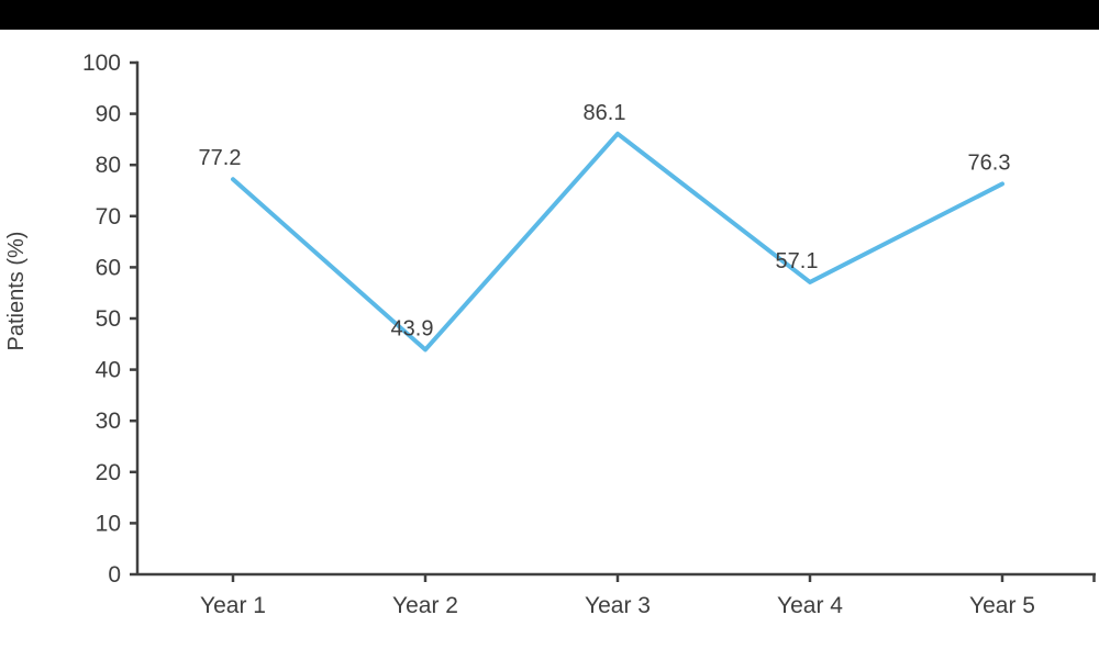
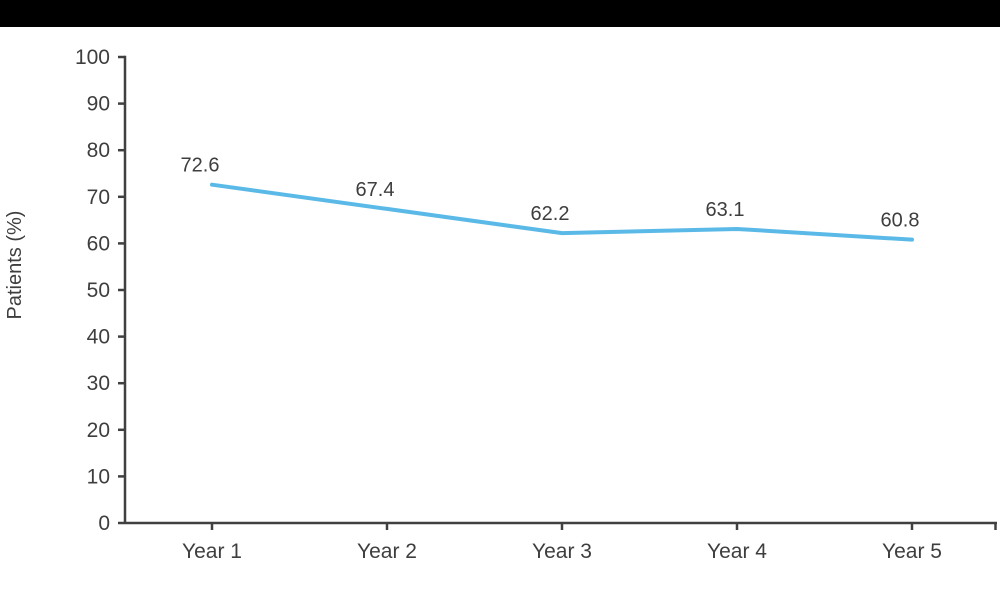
Year 1: 77.2 -> 72.6
Year 2: 43.9 -> 67.4
Year 3: 86.1 -> 62.2
Year 4: 57.1 -> 63.1
Year 5: 76.3 -> 60.8
